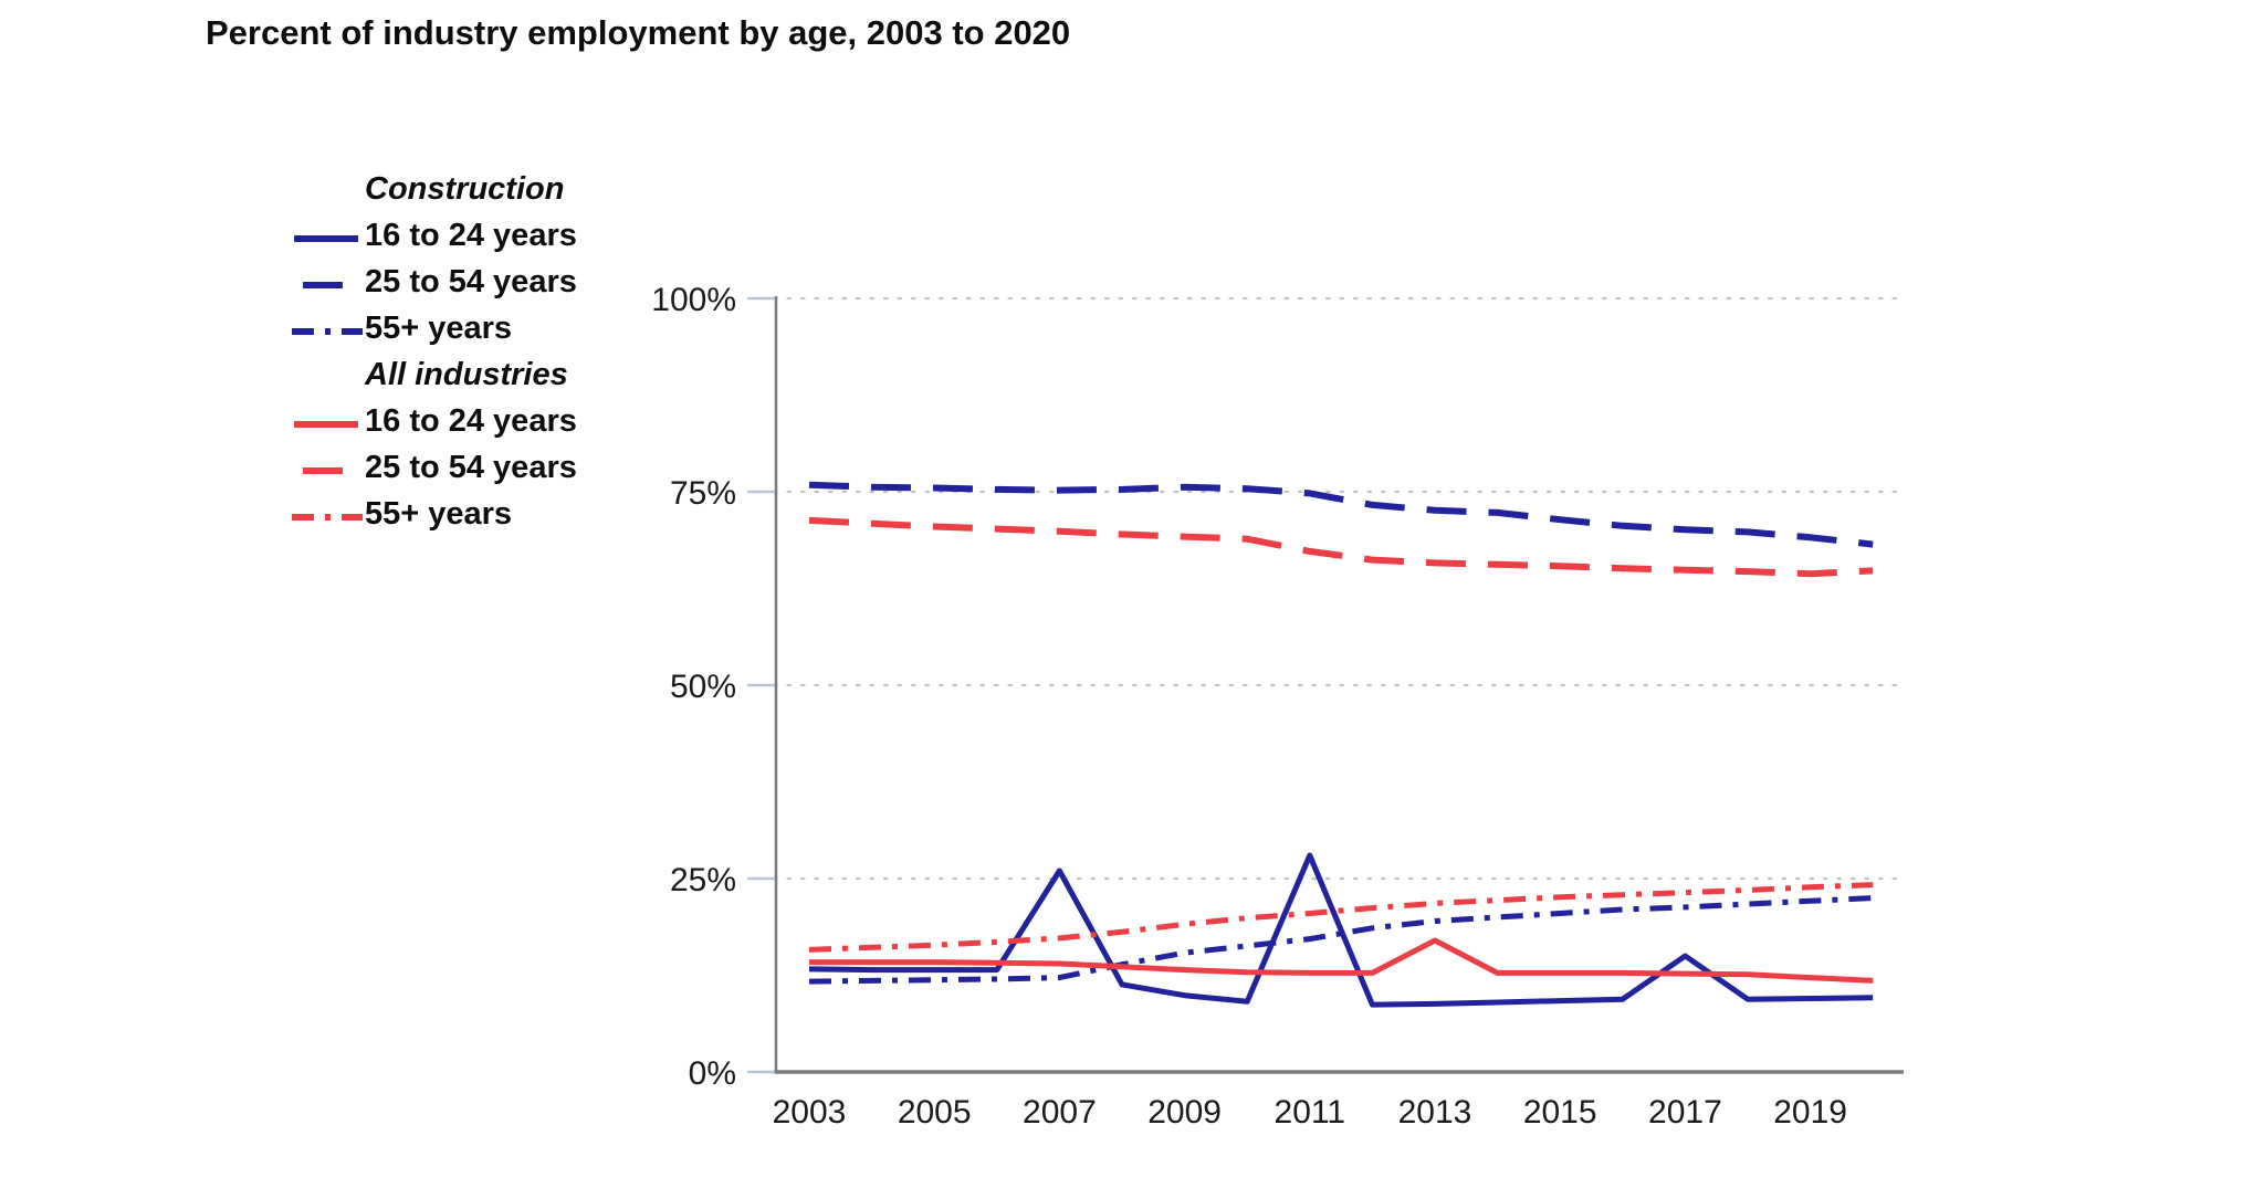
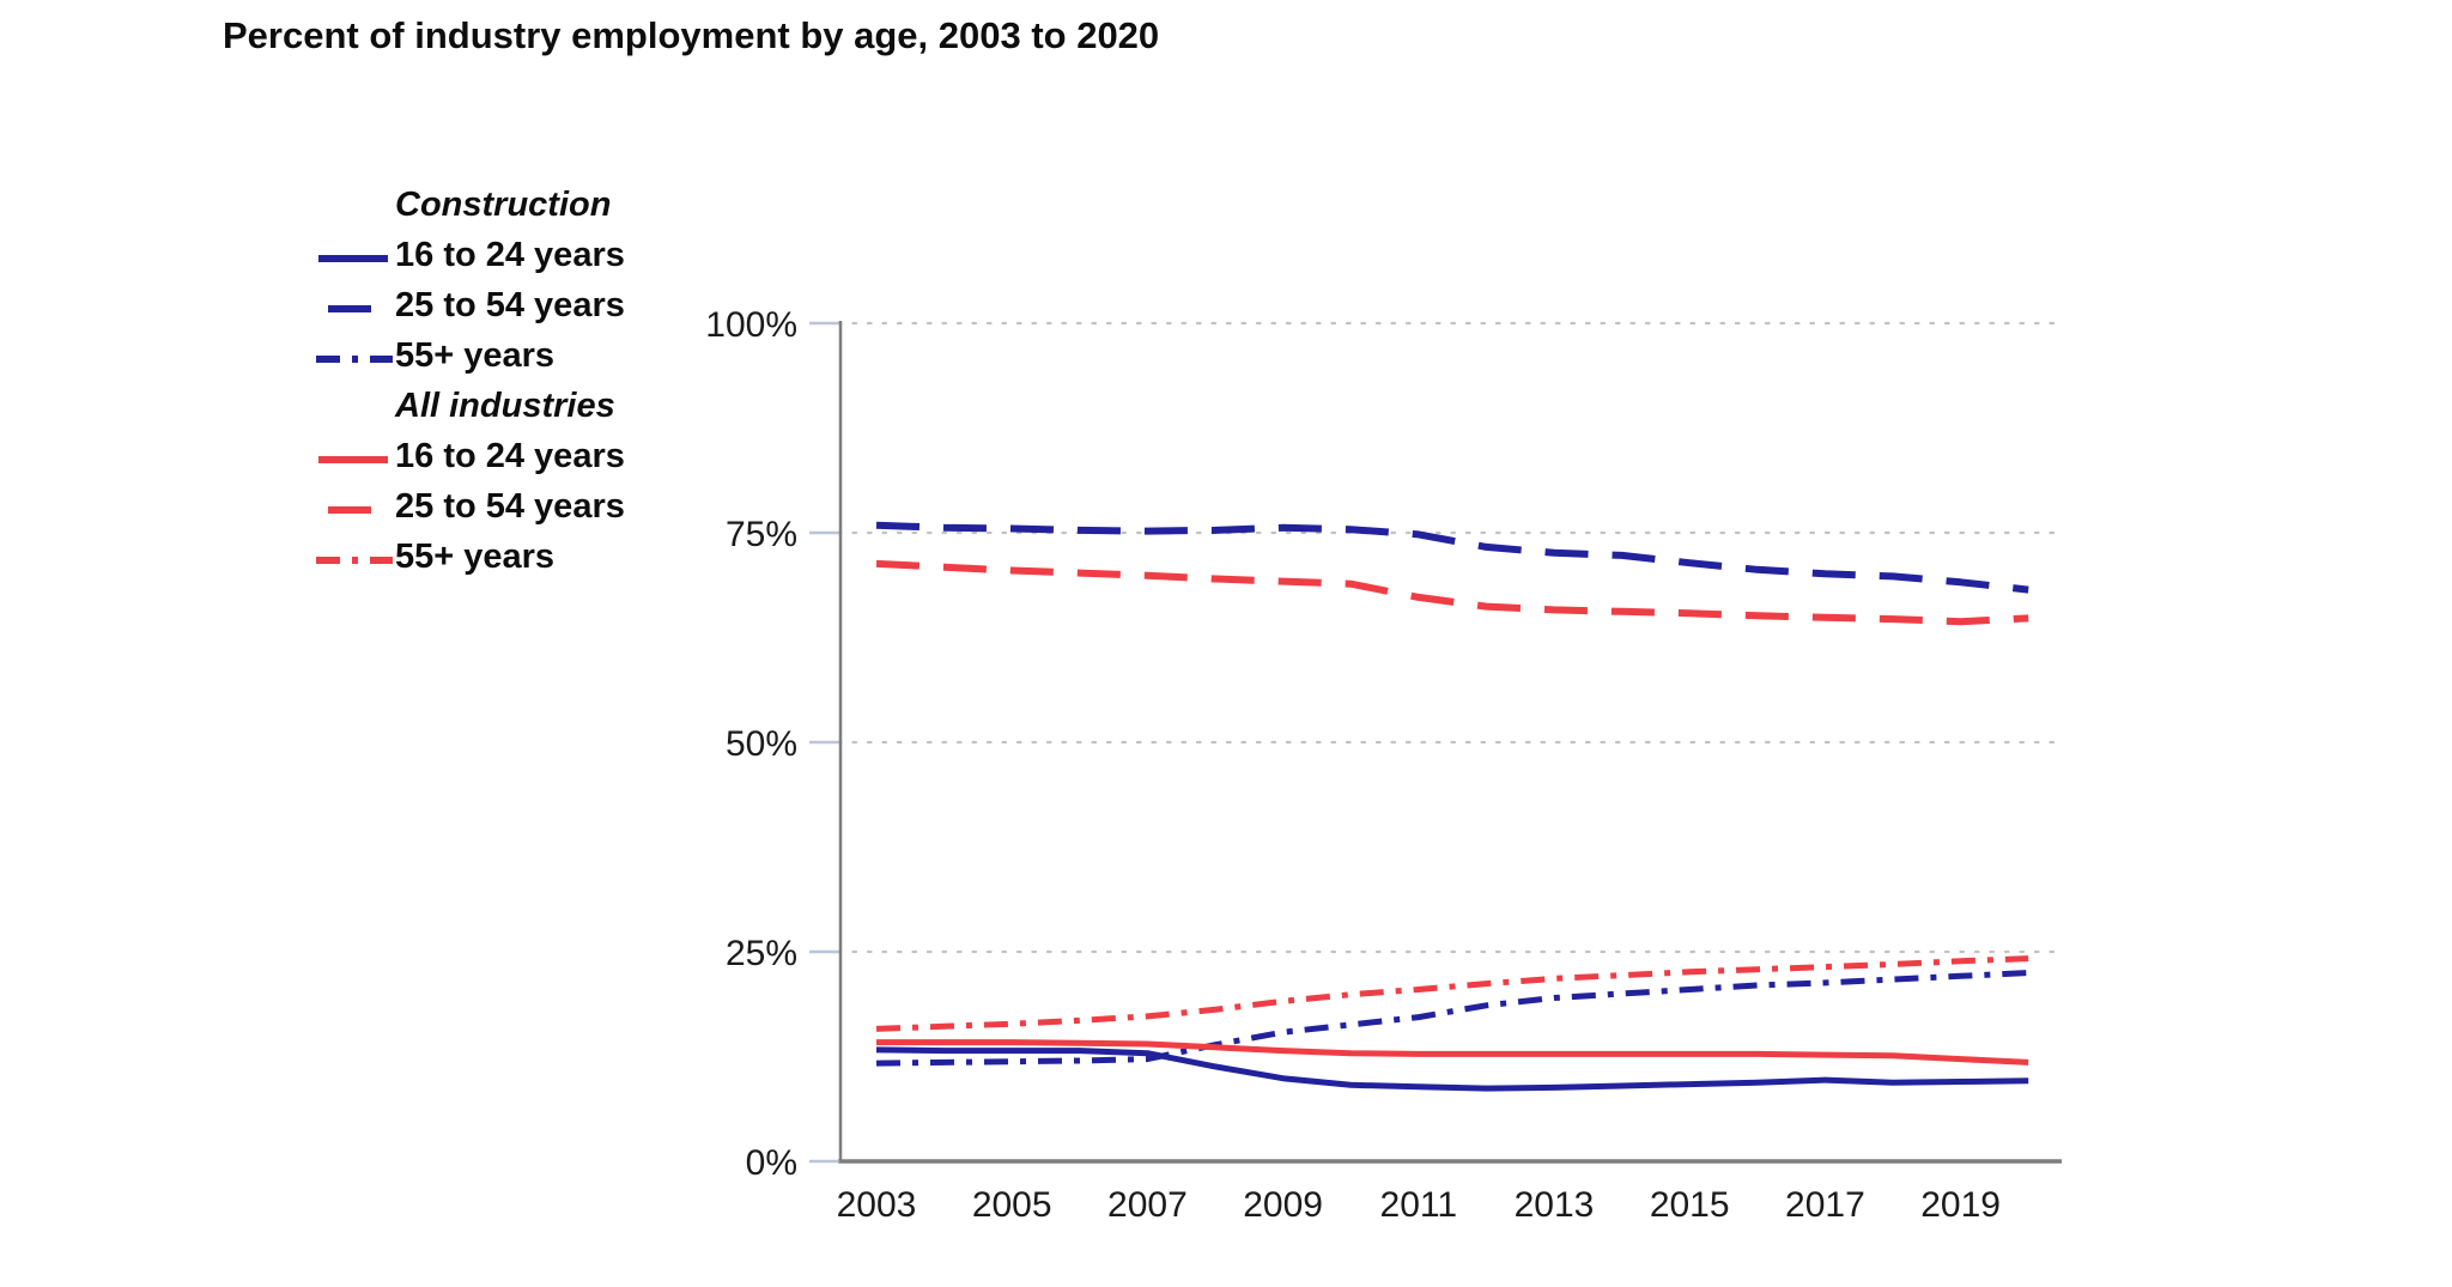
Construction 16 to 24 years/2007: 26% -> 13%
Construction 16 to 24 years/2011: 28% -> 9%
All industries 16 to 24 years/2013: 17% -> 13%
Construction 16 to 24 years/2017: 15% -> 10%
